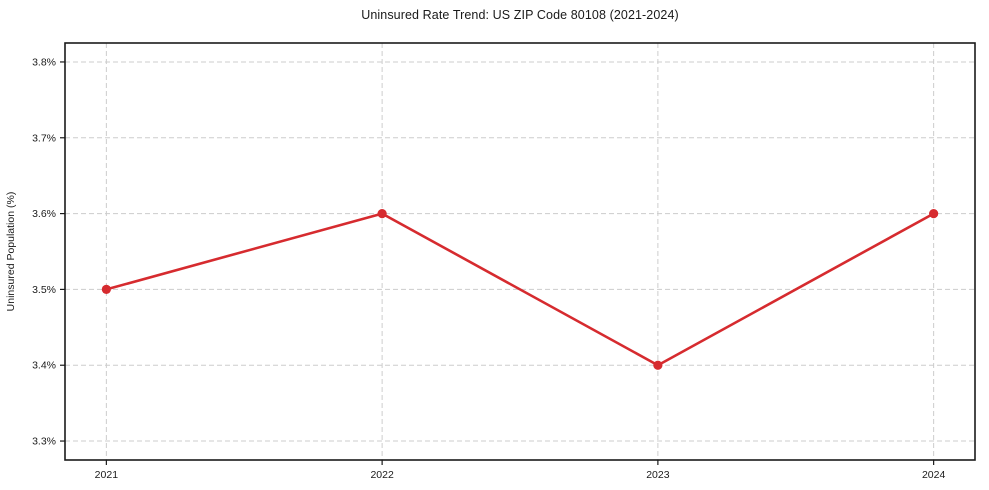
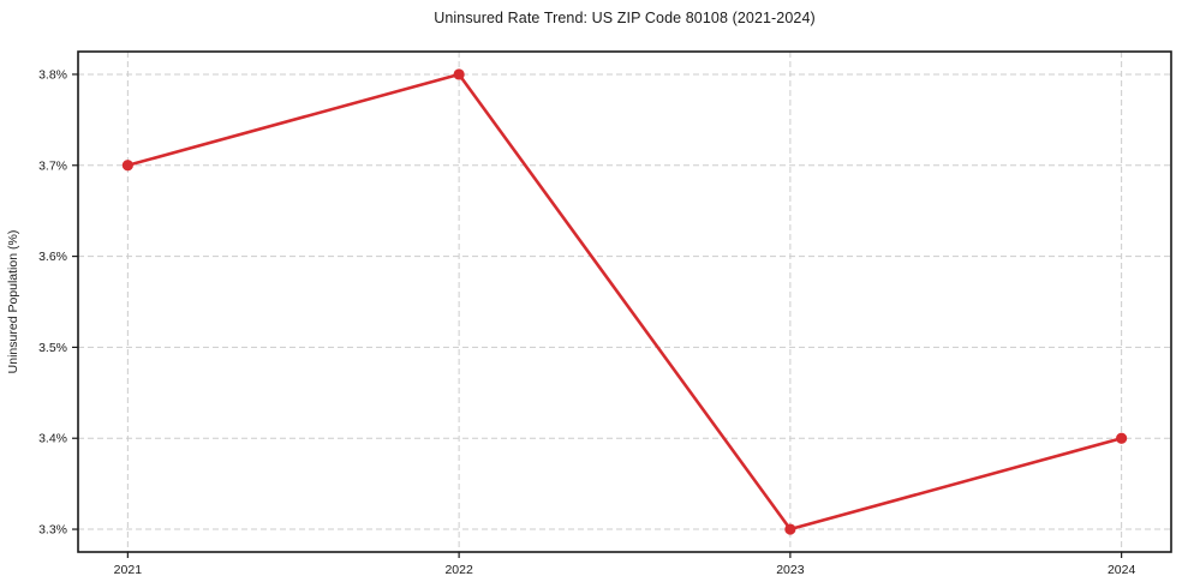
2021: 3.5% -> 3.7%
2022: 3.6% -> 3.8%
2023: 3.4% -> 3.3%
2024: 3.6% -> 3.4%
